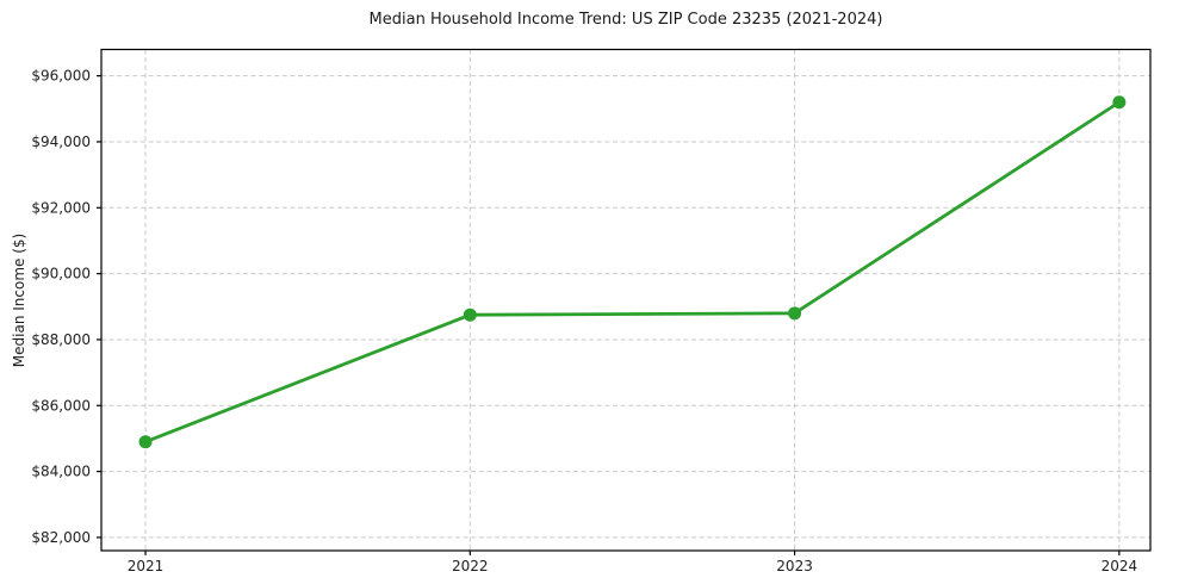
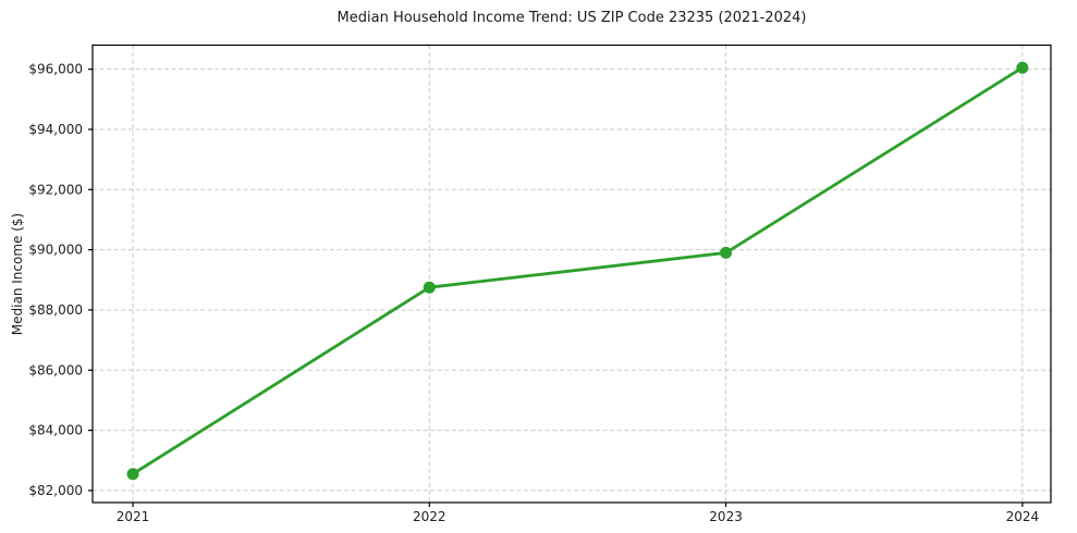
2021: $84900 -> $82600
2023: $88800 -> $89900
2024: $95200 -> $96000
